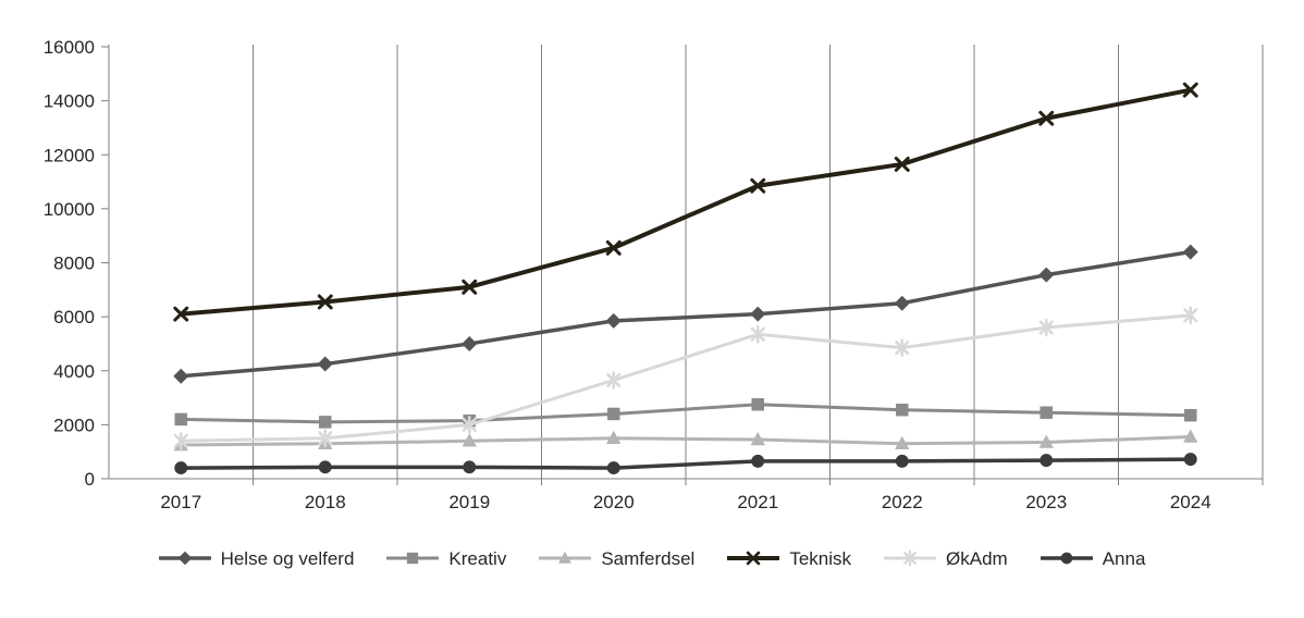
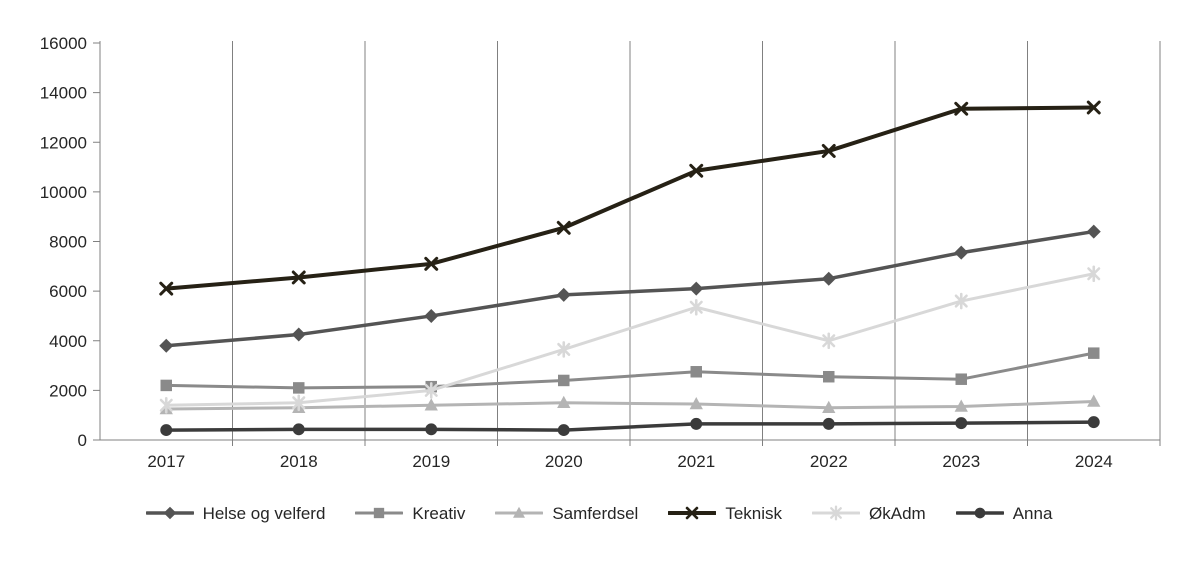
ØkAdm/2022: 4800 -> 4000
Kreativ/2024: 2400 -> 3500
Teknisk/2024: 14400 -> 13400
ØkAdm/2024: 6000 -> 6700
